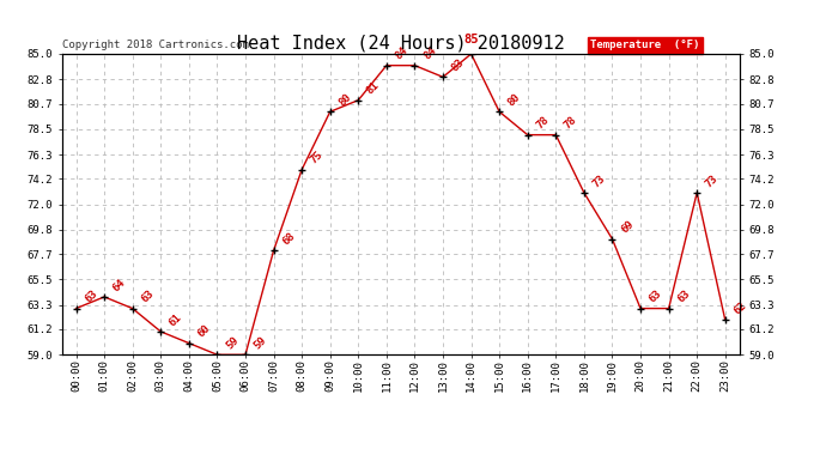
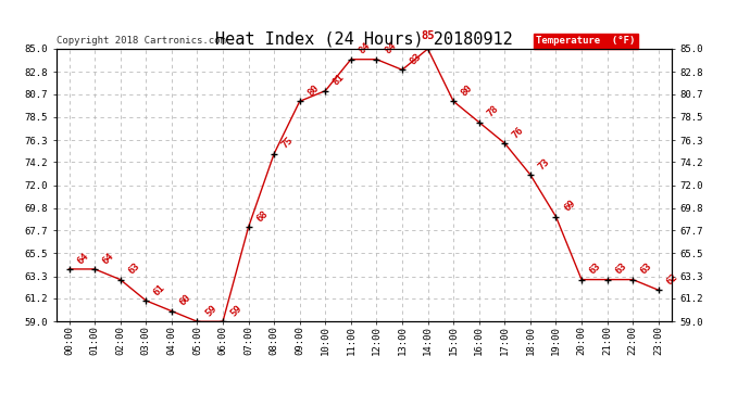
00:00: 63 -> 64
17:00: 78 -> 76
22:00: 73 -> 63
